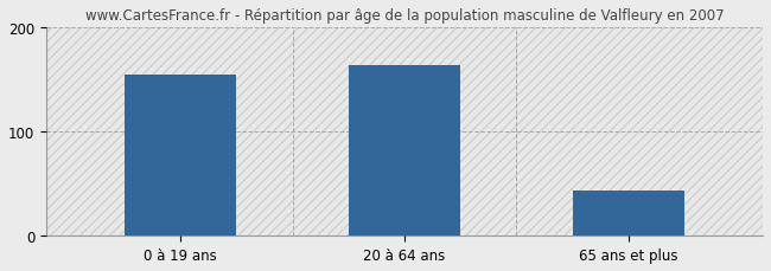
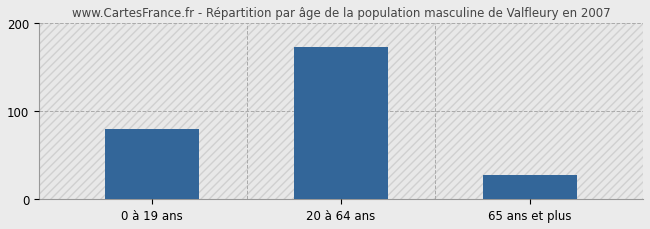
0 à 19 ans: 154 -> 80
20 à 64 ans: 164 -> 173
65 ans et plus: 44 -> 28
